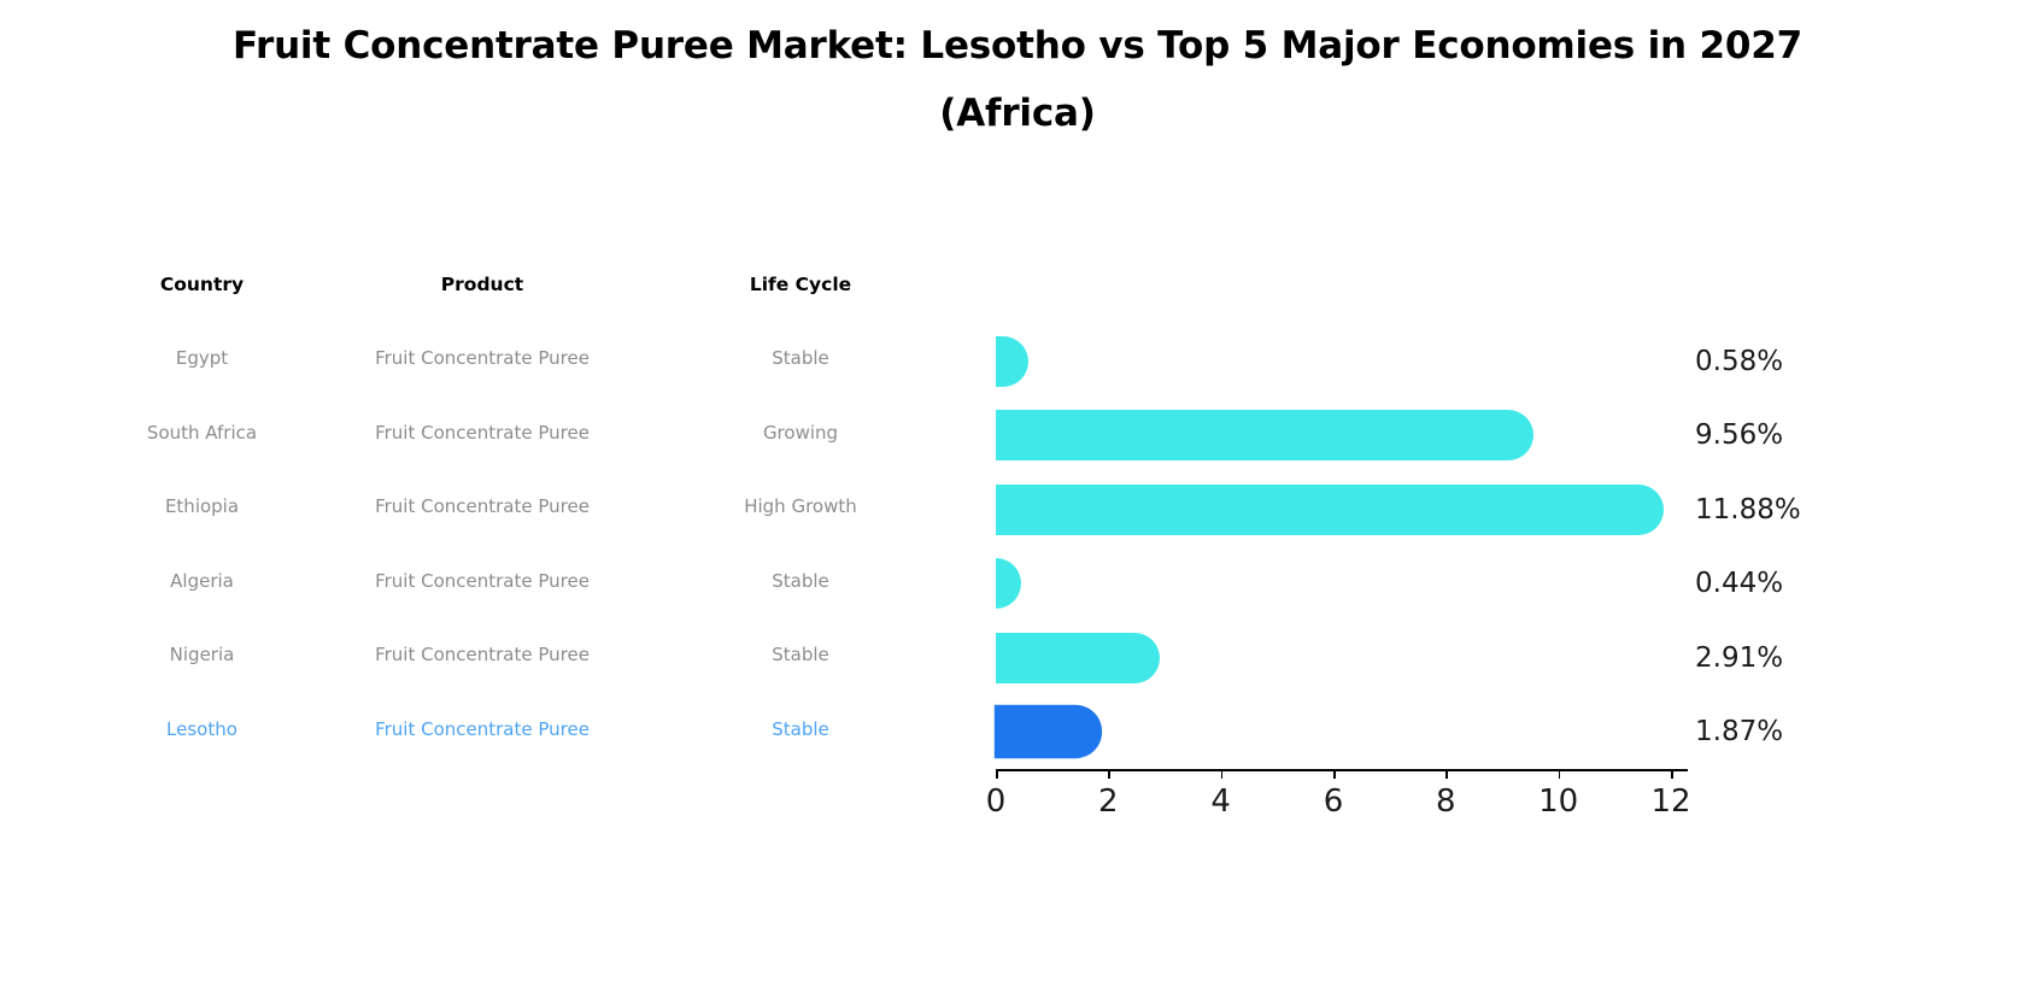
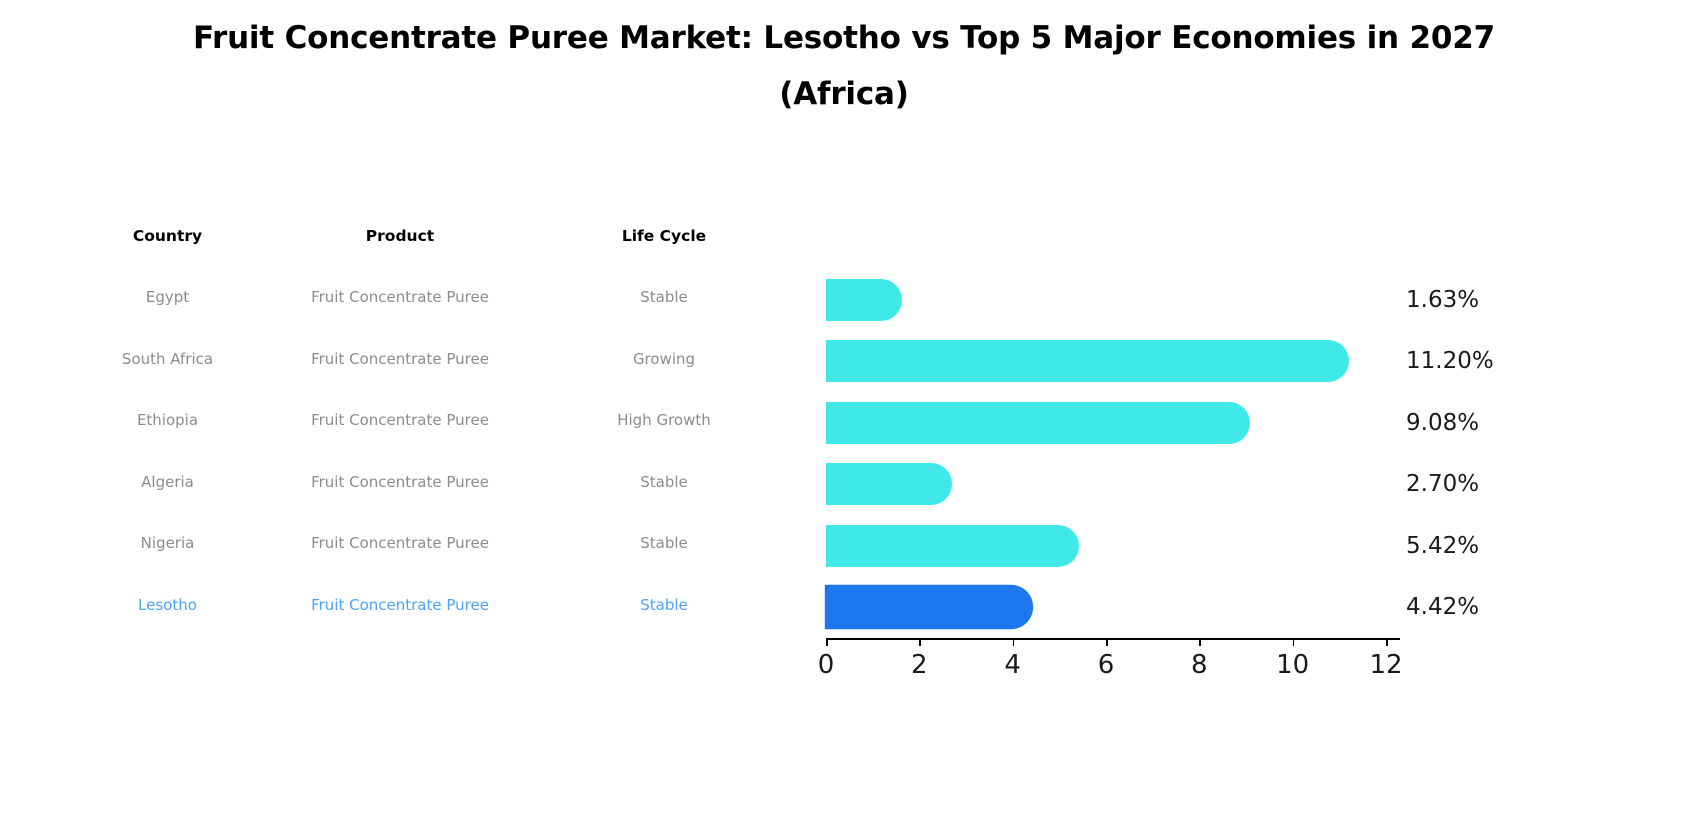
Egypt: 0.58% -> 1.63%
South Africa: 9.56% -> 11.20%
Ethiopia: 11.88% -> 9.08%
Algeria: 0.44% -> 2.70%
Nigeria: 2.91% -> 5.42%
Lesotho: 1.87% -> 4.42%
